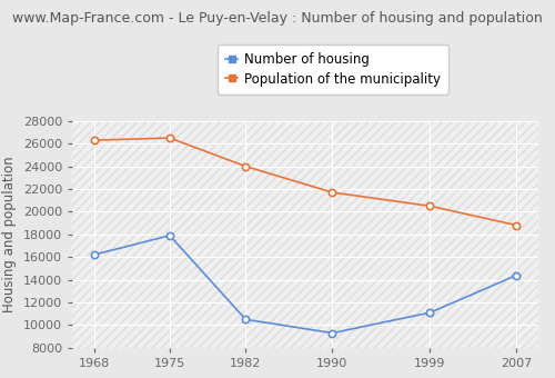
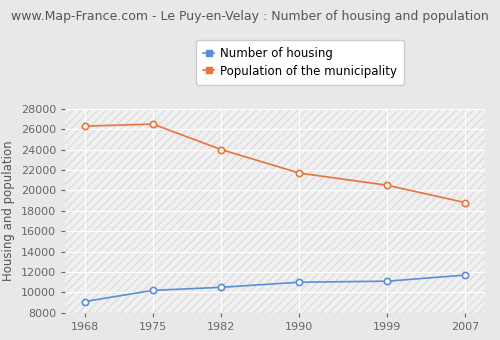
Number of housing/1968: 16200 -> 9100
Number of housing/1975: 17900 -> 10200
Number of housing/1990: 9300 -> 11000
Number of housing/2007: 14400 -> 11700
